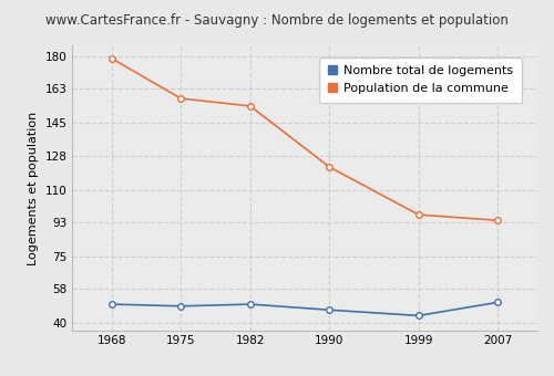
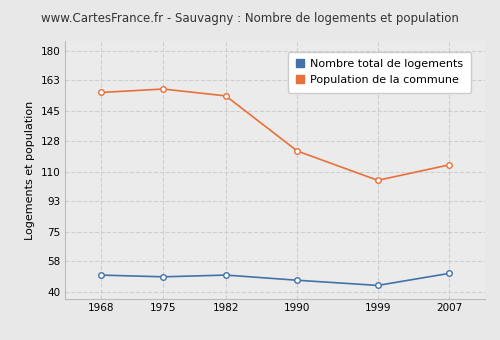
Population de la commune/1968: 179 -> 156
Population de la commune/1999: 97 -> 105
Population de la commune/2007: 94 -> 114
